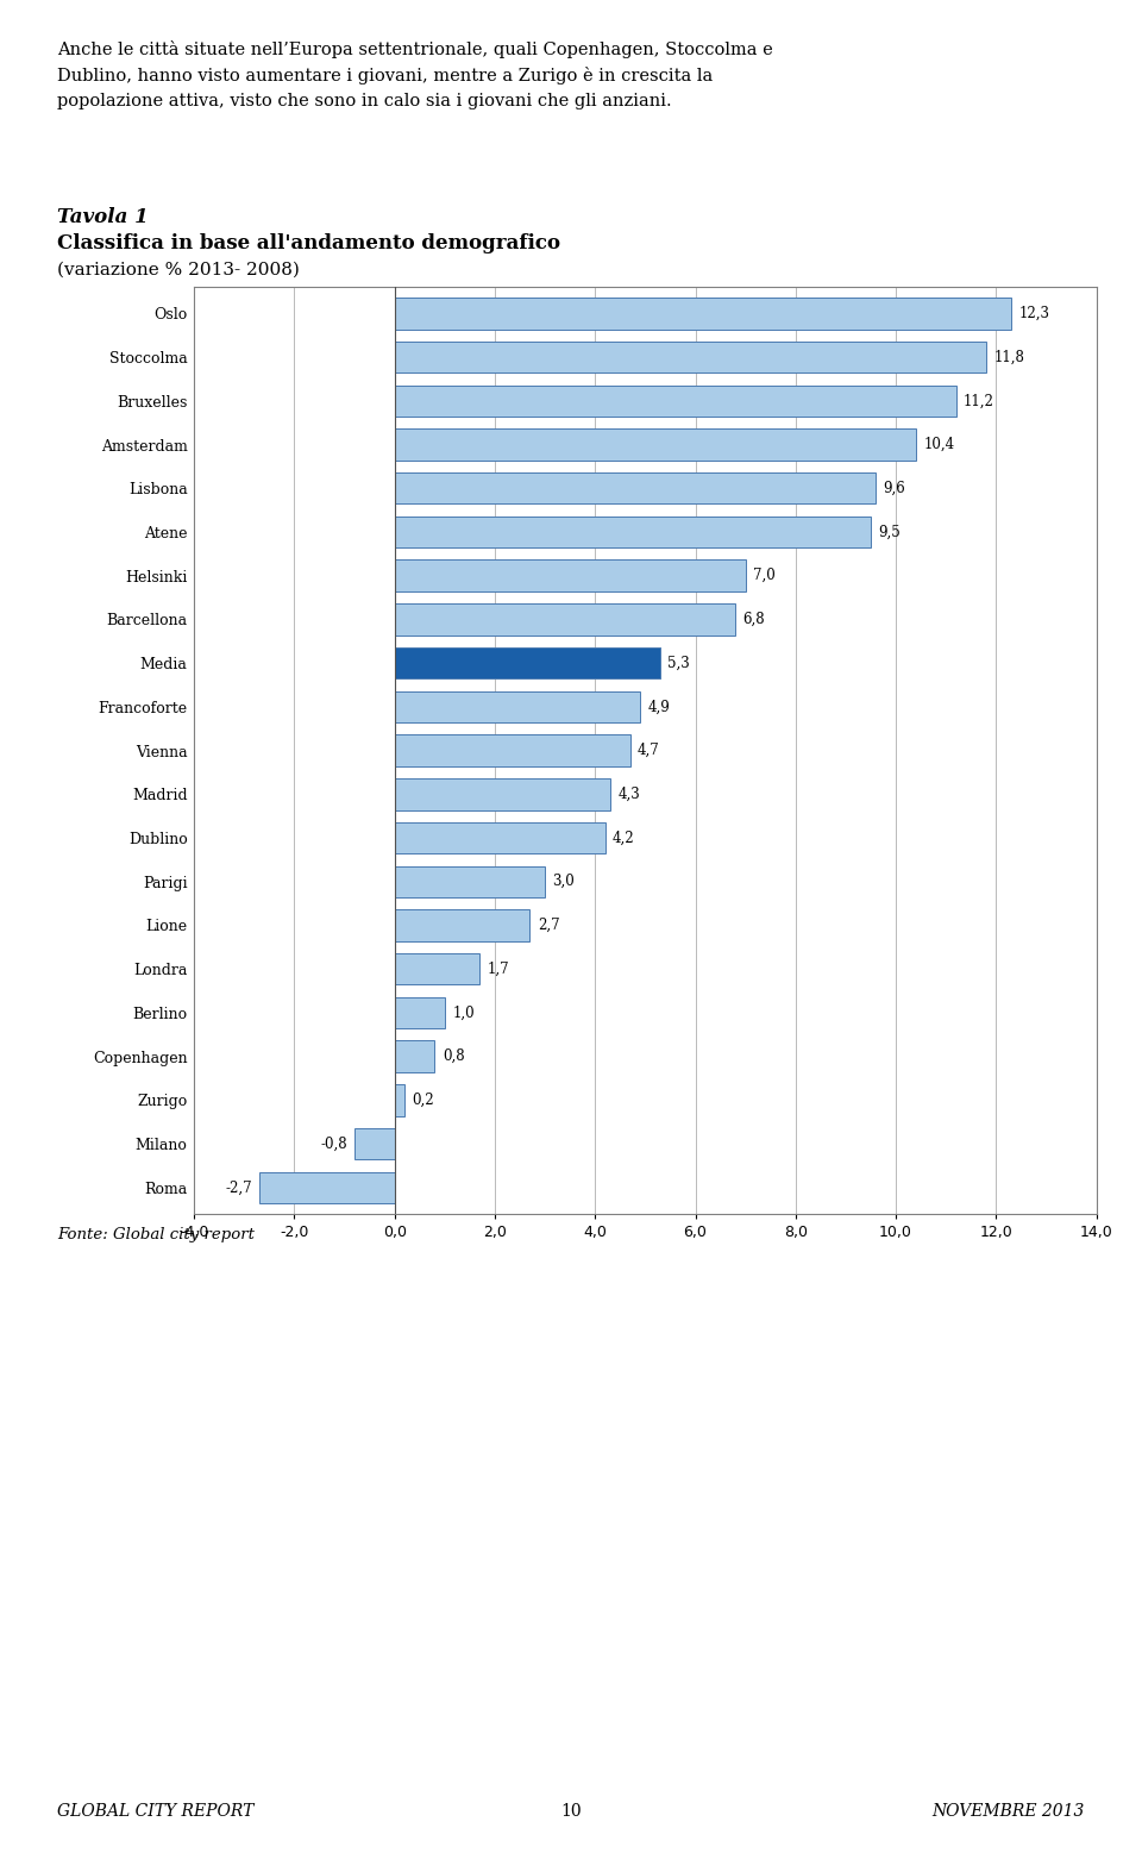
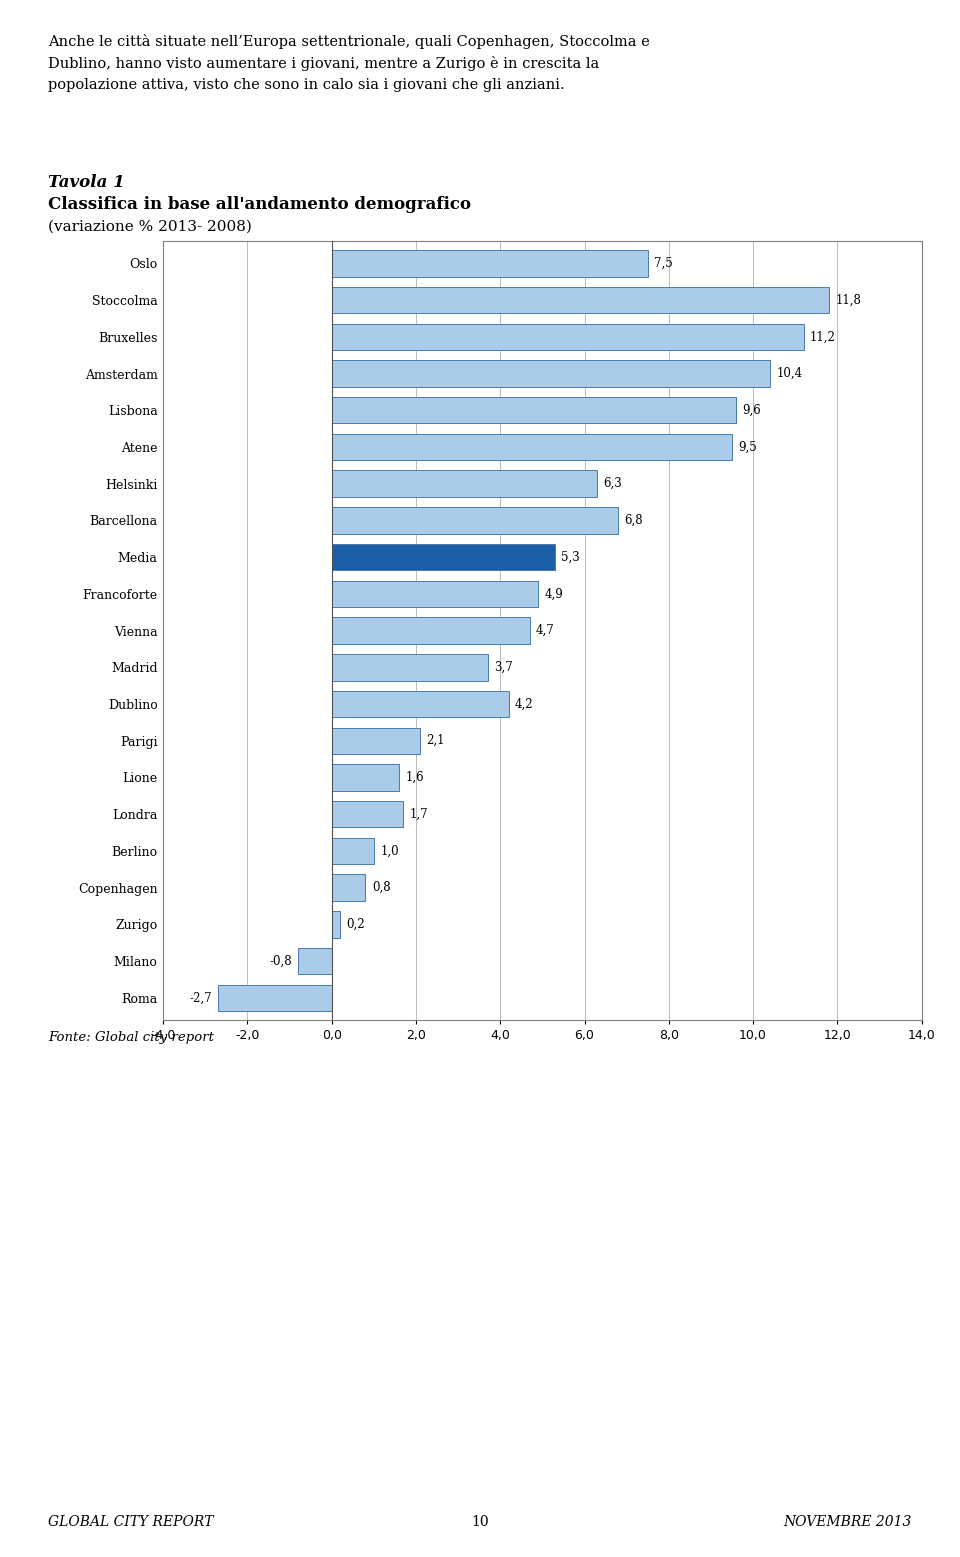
Oslo: 12,3 -> 7,5
Helsinki: 7,0 -> 6,3
Madrid: 4,3 -> 3,7
Parigi: 3,0 -> 2,1
Lione: 2,7 -> 1,6
